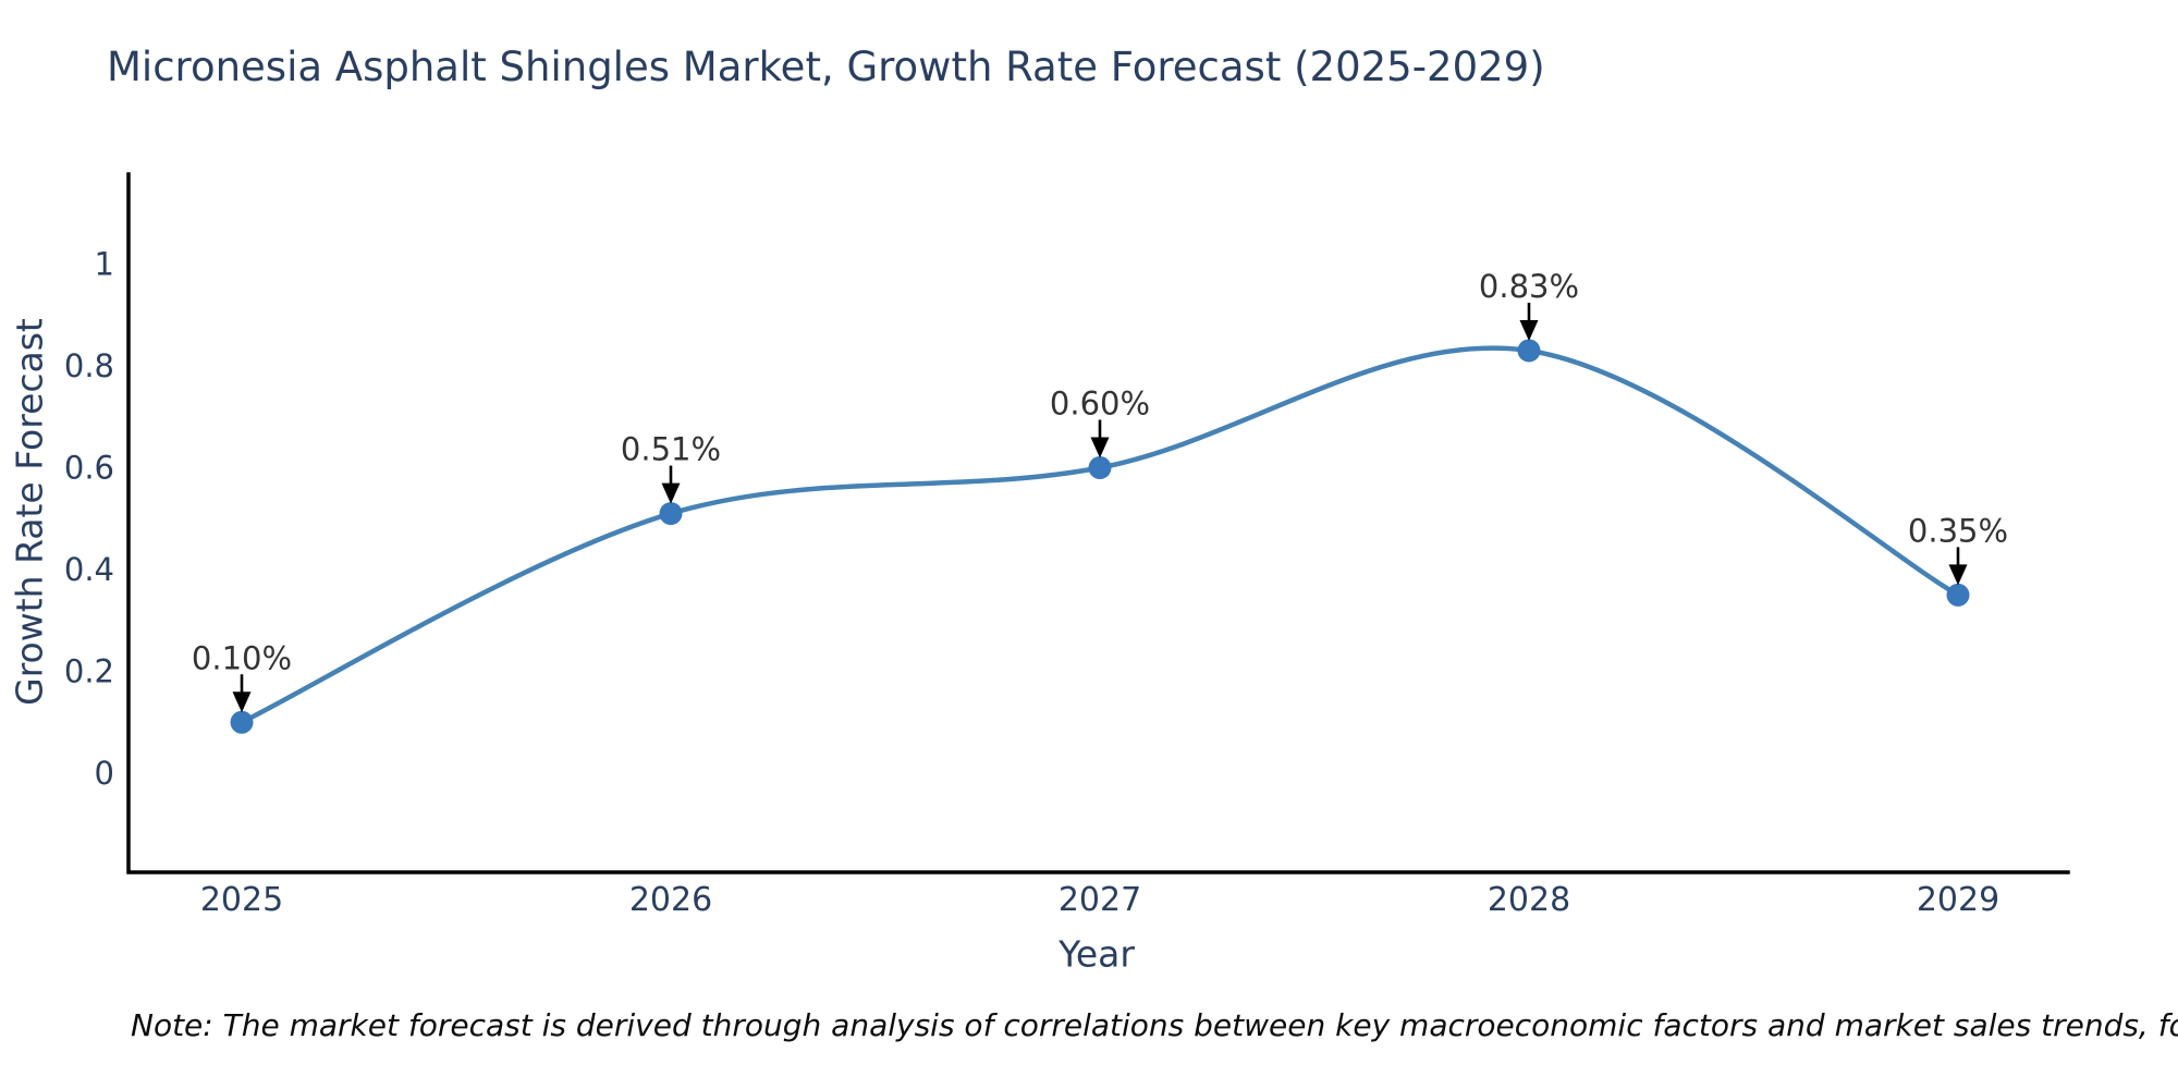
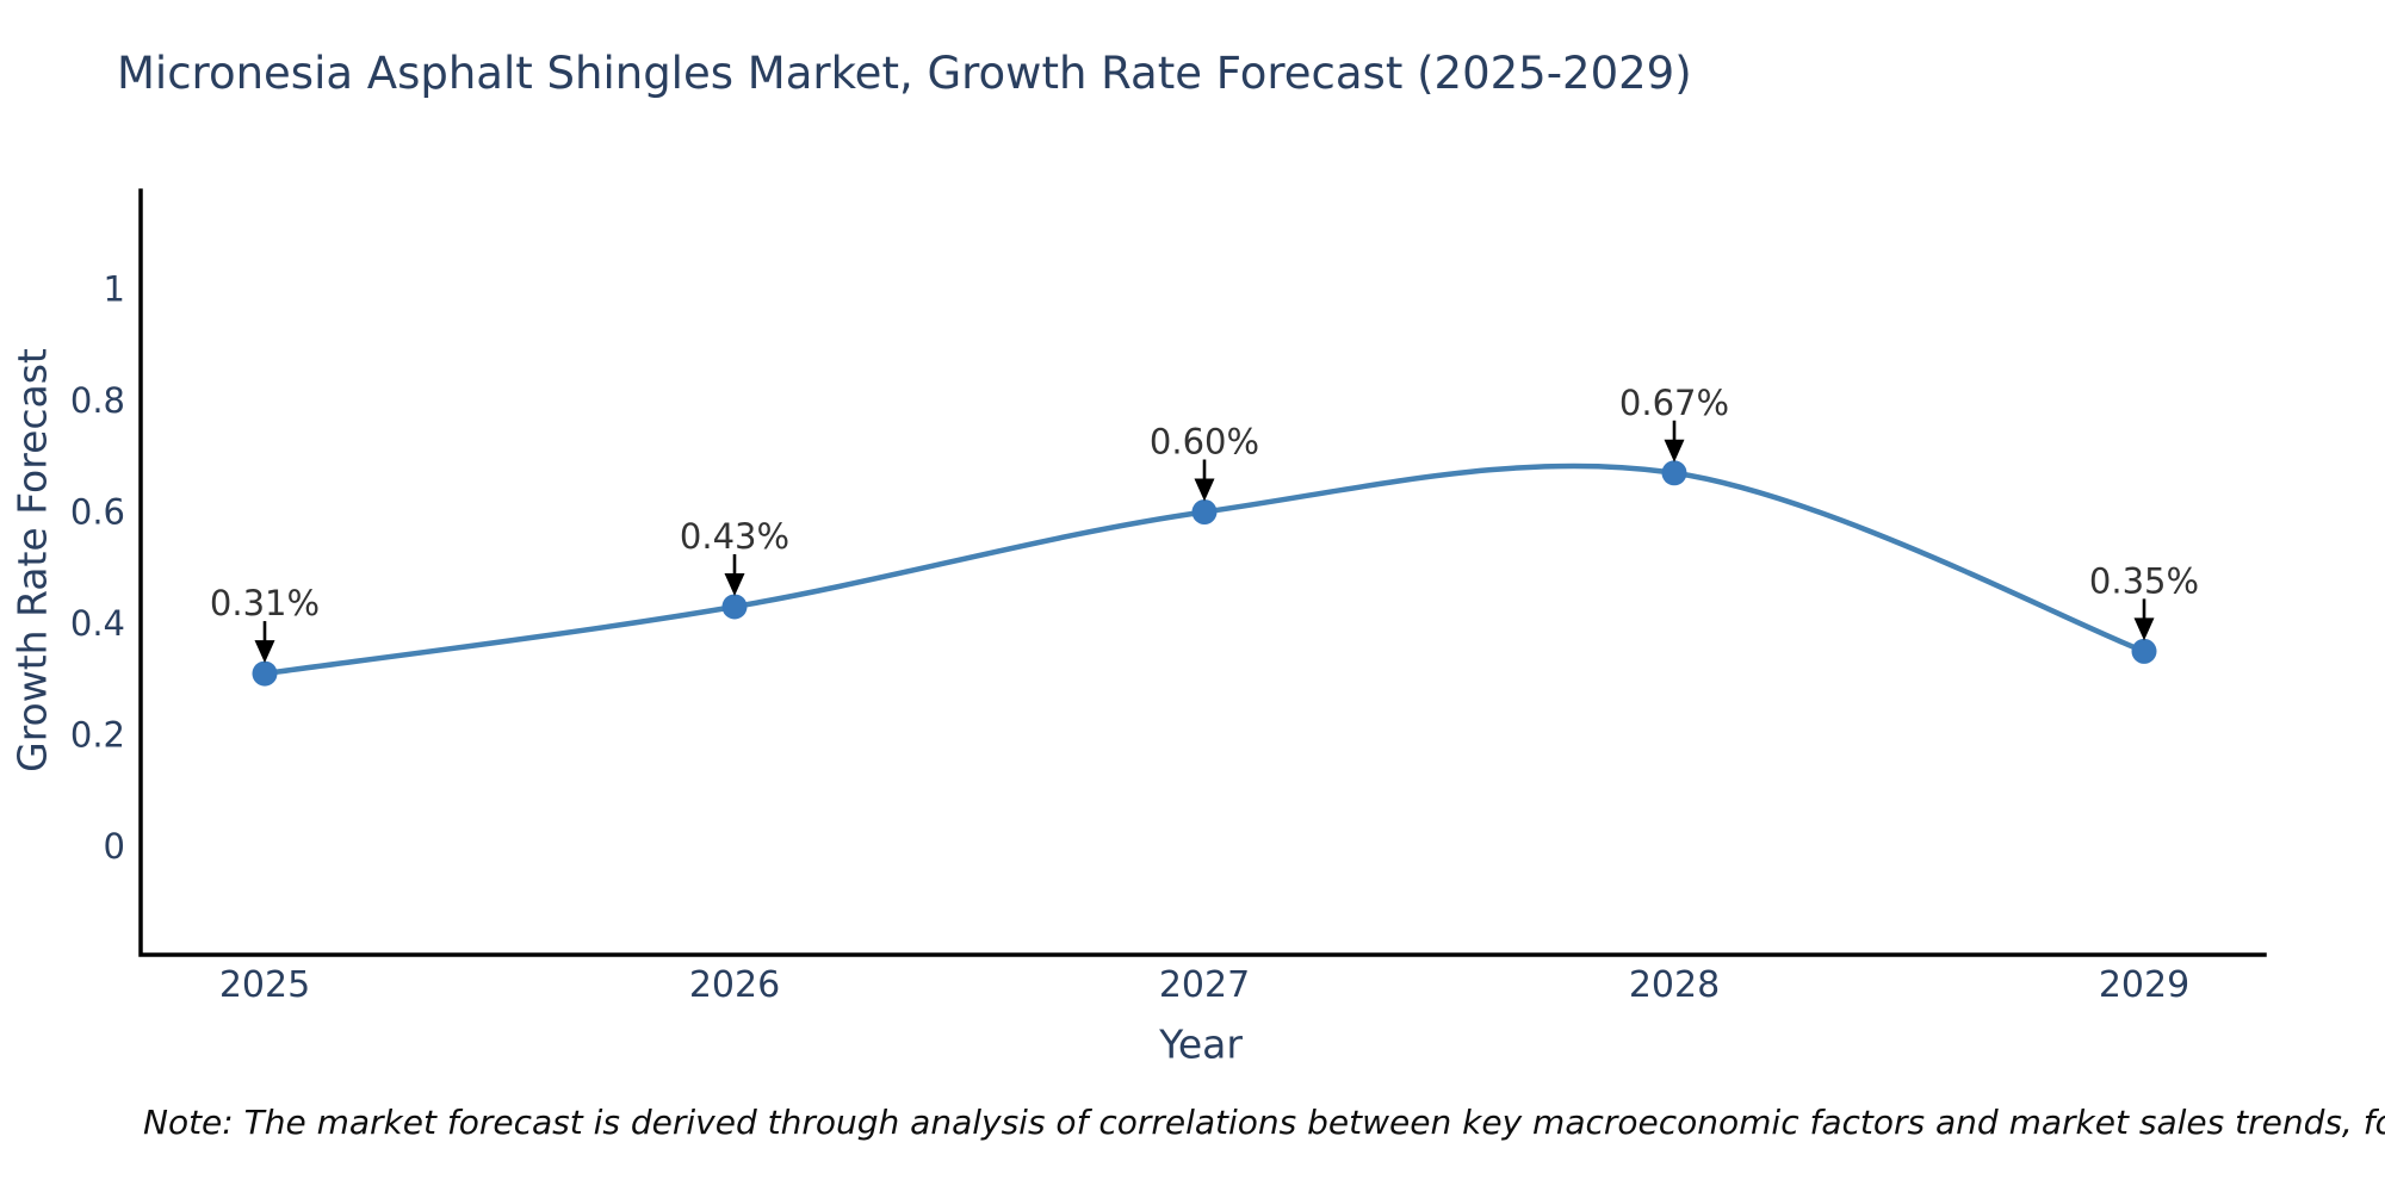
2025: 0.10% -> 0.31%
2026: 0.51% -> 0.43%
2028: 0.83% -> 0.67%
